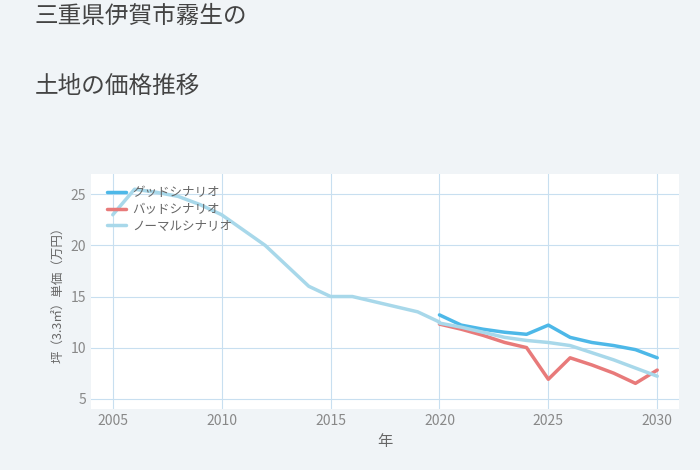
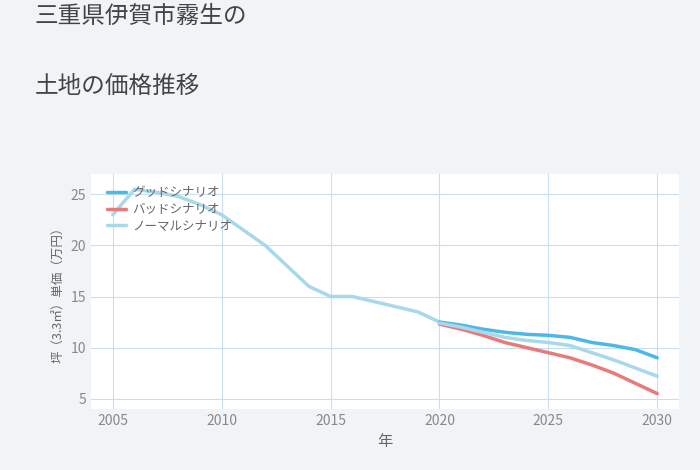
グッドシナリオ/2020: 13.2 -> 12.5
グッドシナリオ/2025: 12.2 -> 11.2
バッドシナリオ/2025: 6.9 -> 9.5
バッドシナリオ/2030: 7.8 -> 5.5
